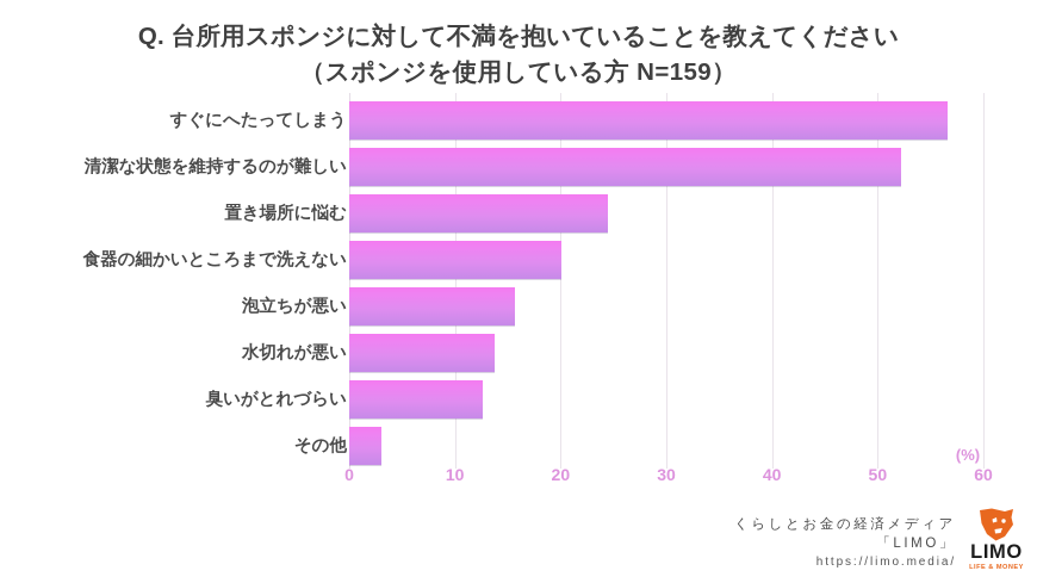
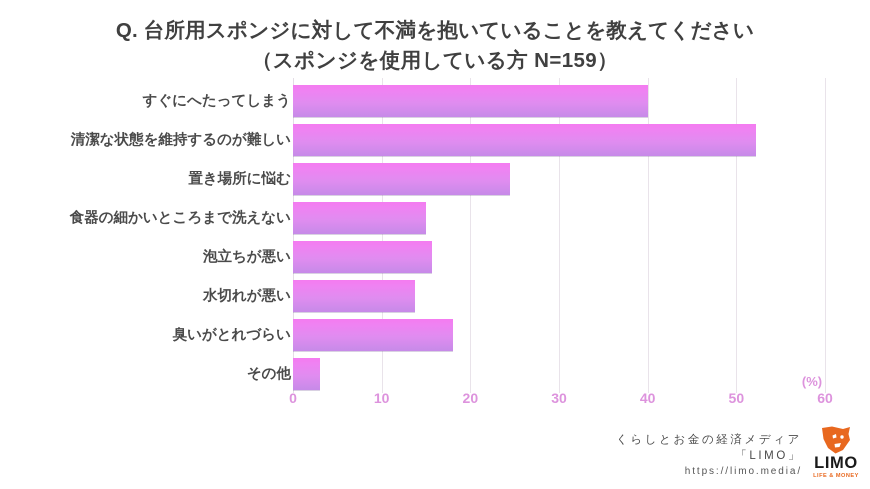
すぐにへたってしまう: 57 -> 40
食器の細かいところまで洗えない: 20 -> 15
臭いがとれづらい: 13 -> 18
